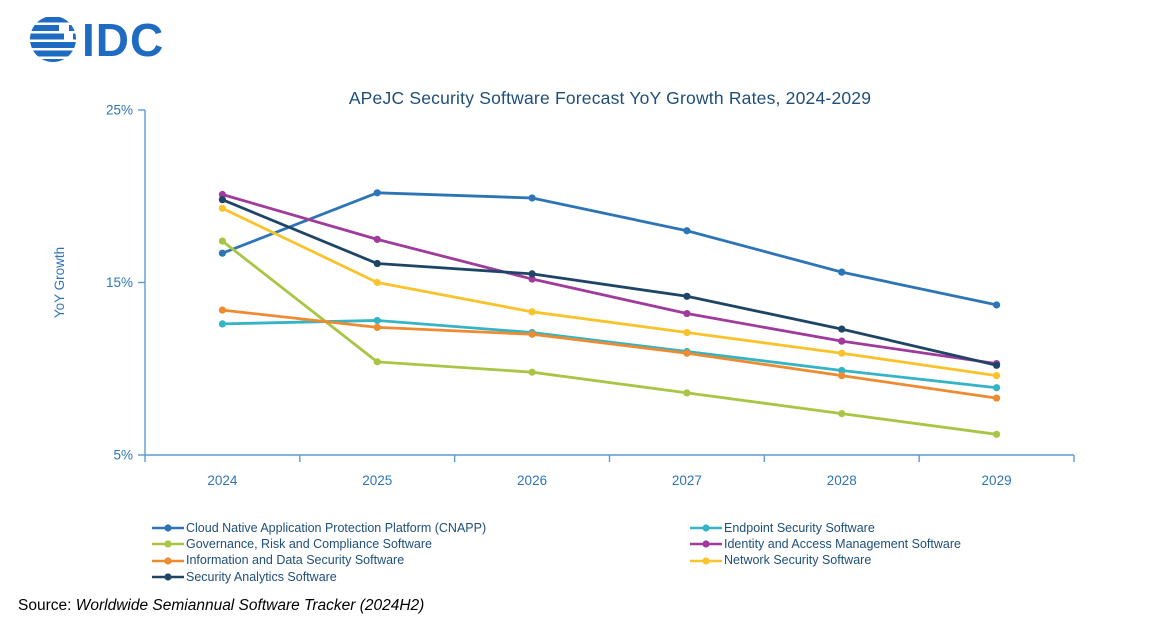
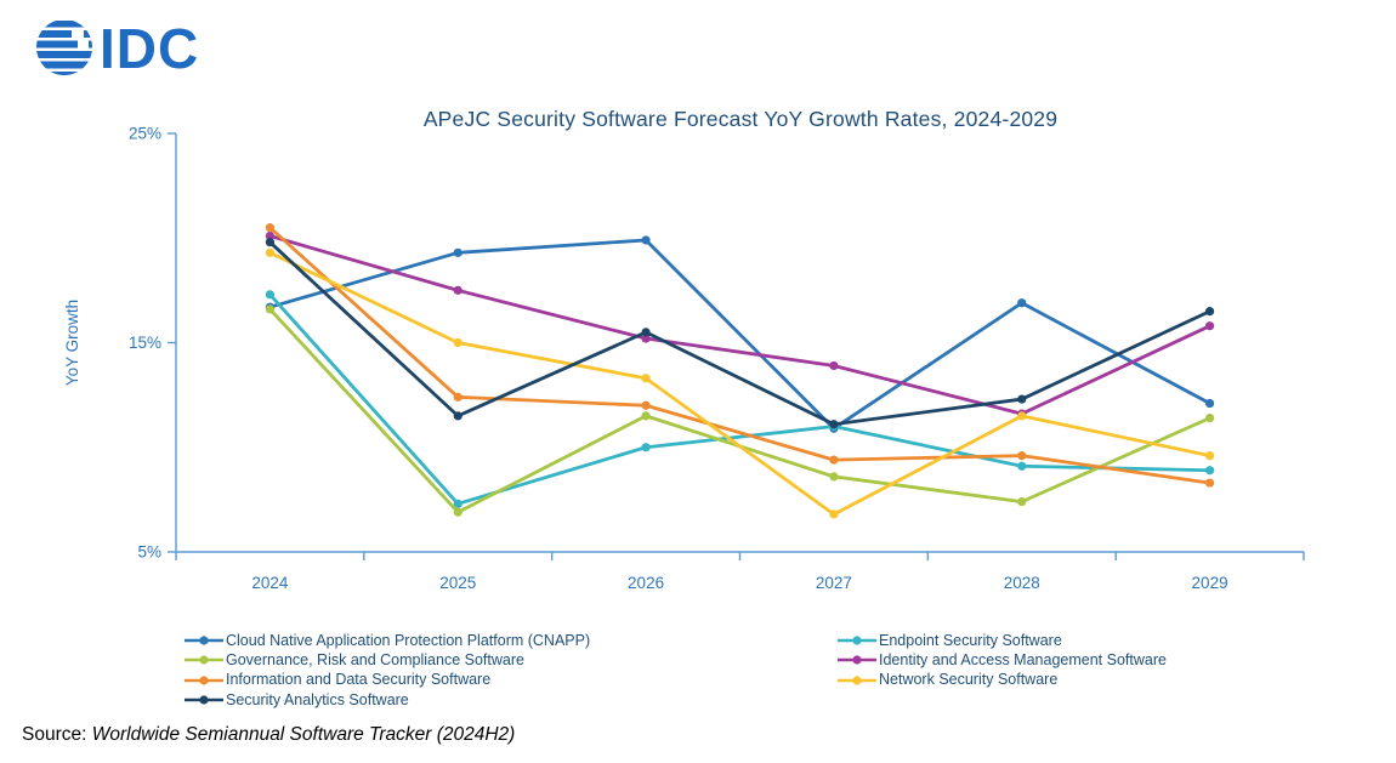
Endpoint Security Software/2024: 12.6% -> 17.3%
Governance, Risk and Compliance Software/2024: 17.4% -> 16.6%
Information and Data Security Software/2024: 13.4% -> 20.5%
Cloud Native Application Protection Platform (CNAPP)/2025: 20.2% -> 19.3%
Endpoint Security Software/2025: 12.8% -> 7.3%
Governance, Risk and Compliance Software/2025: 10.4% -> 6.9%
Security Analytics Software/2025: 16.1% -> 11.5%
Endpoint Security Software/2026: 12.1% -> 10.0%
Governance, Risk and Compliance Software/2026: 9.8% -> 11.5%
Cloud Native Application Protection Platform (CNAPP)/2027: 18.0% -> 10.9%
Identity and Access Management Software/2027: 13.2% -> 13.9%
Information and Data Security Software/2027: 10.9% -> 9.4%
Network Security Software/2027: 12.1% -> 6.8%
Security Analytics Software/2027: 14.2% -> 11.1%
Cloud Native Application Protection Platform (CNAPP)/2028: 15.6% -> 16.9%
Endpoint Security Software/2028: 9.9% -> 9.1%
Network Security Software/2028: 10.9% -> 11.5%
Cloud Native Application Protection Platform (CNAPP)/2029: 13.7% -> 12.1%
Governance, Risk and Compliance Software/2029: 6.2% -> 11.4%
Identity and Access Management Software/2029: 10.3% -> 15.8%
Security Analytics Software/2029: 10.2% -> 16.5%
